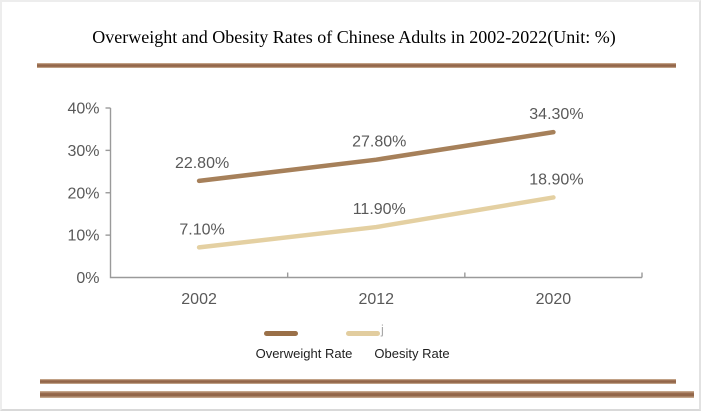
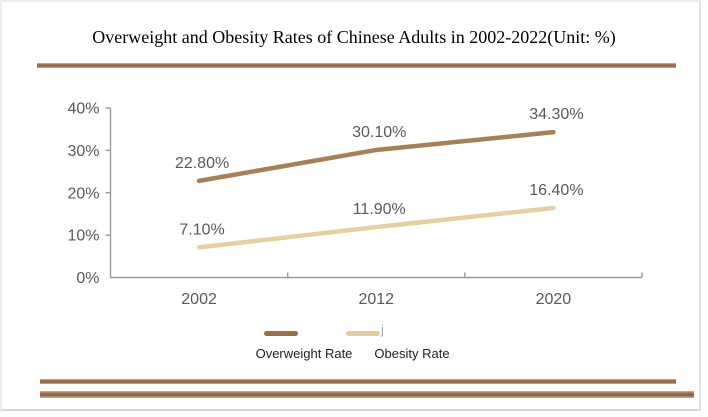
Overweight Rate/2012: 27.80% -> 30.10%
Obesity Rate/2020: 18.90% -> 16.40%
